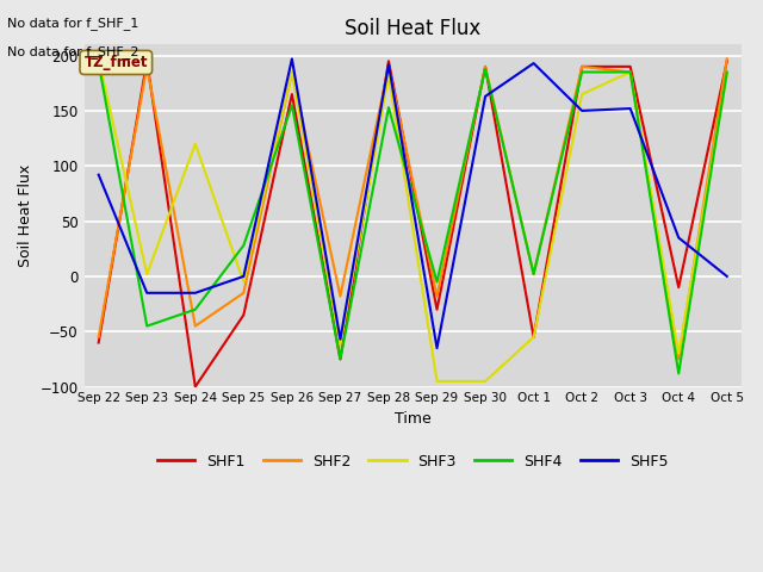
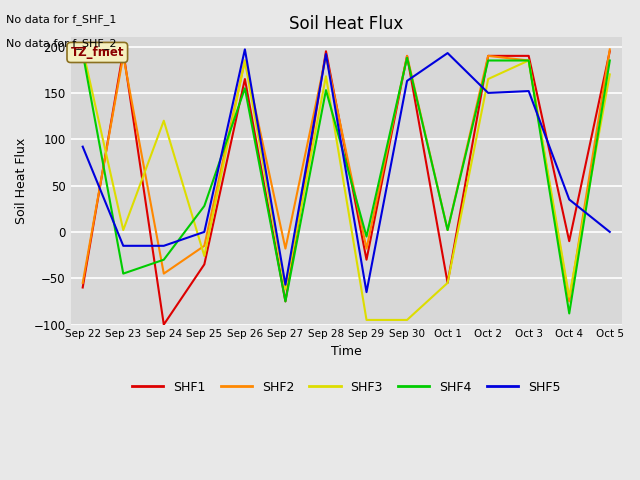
SHF3/Sep 25: -5 -> -26
SHF3/Sep 28: 182 -> 168
SHF3/Oct 5: 183 -> 170
